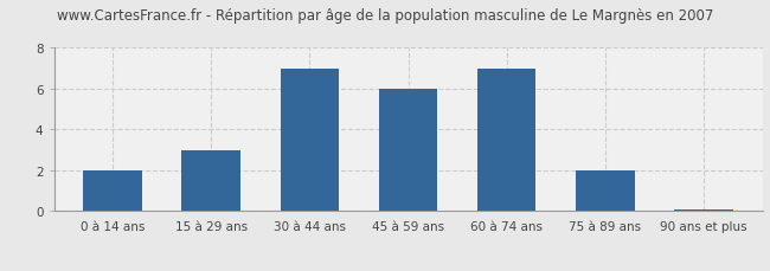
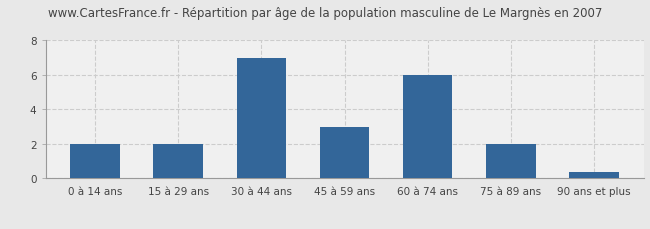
15 à 29 ans: 3.0 -> 2.0
45 à 59 ans: 6.0 -> 3.0
60 à 74 ans: 7.0 -> 6.0
90 ans et plus: 0.1 -> 0.4
